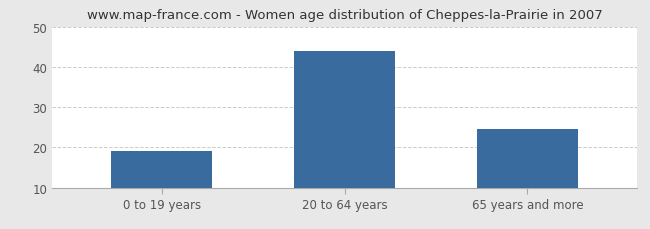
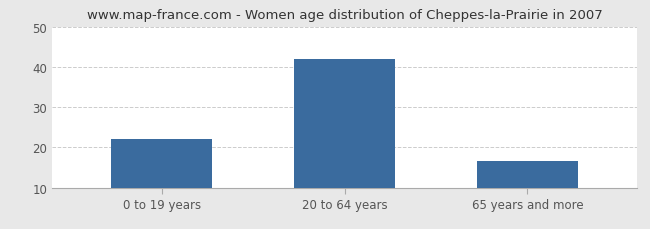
0 to 19 years: 19.0 -> 22.0
20 to 64 years: 44.0 -> 42.0
65 years and more: 24.5 -> 16.5
